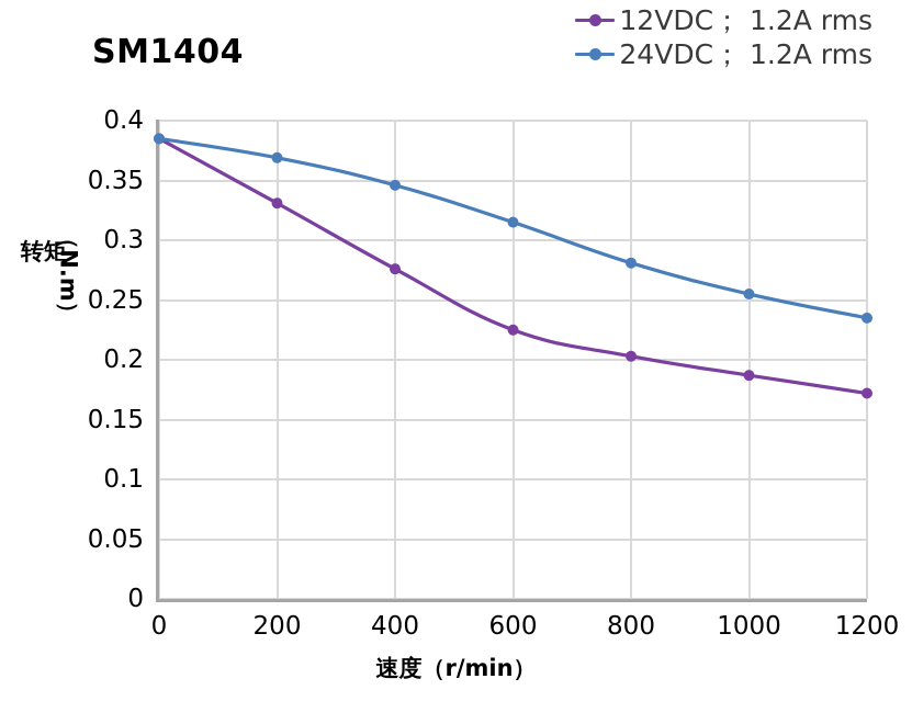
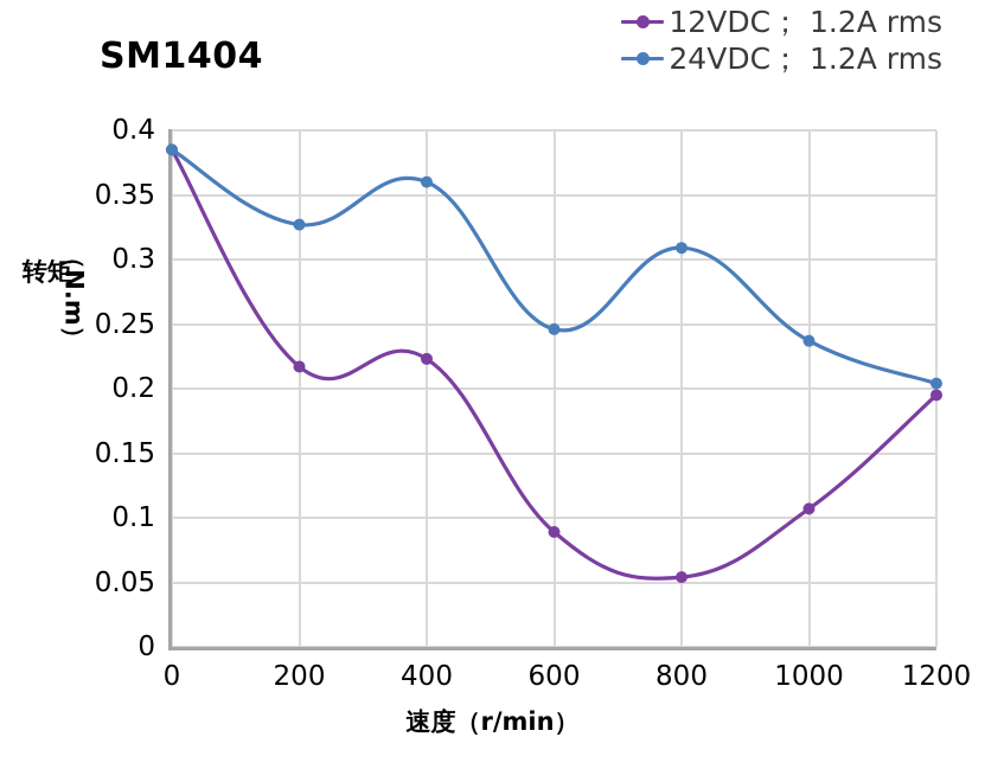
12VDC； 1.2A rms/200: 0.331 -> 0.217
24VDC； 1.2A rms/200: 0.369 -> 0.327
12VDC； 1.2A rms/400: 0.276 -> 0.223
24VDC； 1.2A rms/400: 0.346 -> 0.360
12VDC； 1.2A rms/600: 0.225 -> 0.089
24VDC； 1.2A rms/600: 0.315 -> 0.246
12VDC； 1.2A rms/800: 0.203 -> 0.054
24VDC； 1.2A rms/800: 0.281 -> 0.309
12VDC； 1.2A rms/1000: 0.187 -> 0.107
24VDC； 1.2A rms/1000: 0.255 -> 0.237
12VDC； 1.2A rms/1200: 0.172 -> 0.195
24VDC； 1.2A rms/1200: 0.235 -> 0.204
